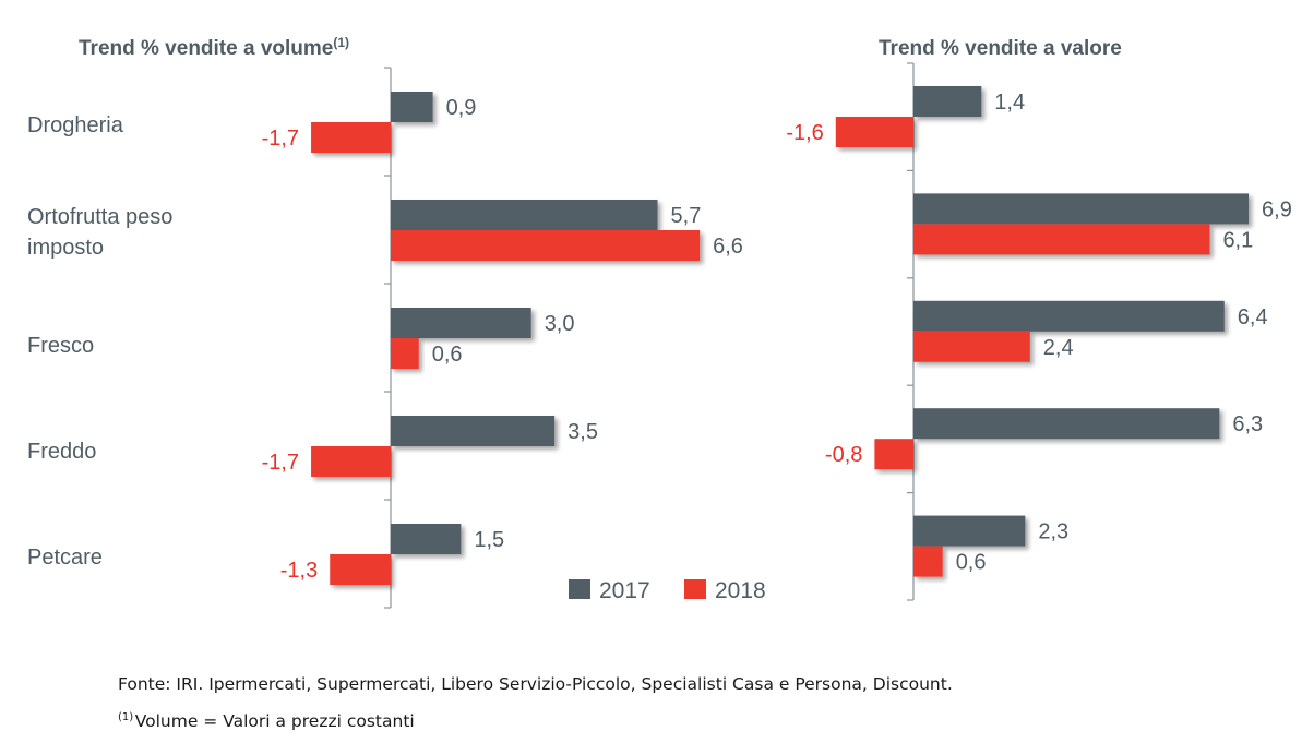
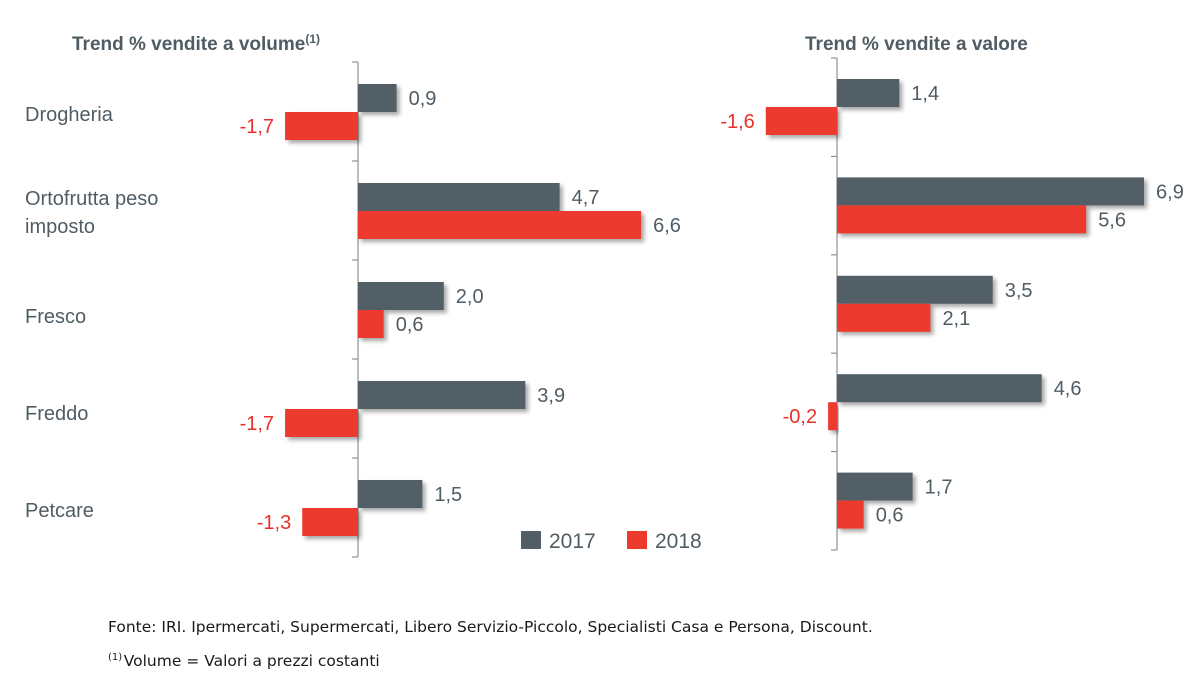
Trend % vendite a volume/2017/Ortofrutta peso imposto: 5,7 -> 4,7
Trend % vendite a volume/2017/Fresco: 3,0 -> 2,0
Trend % vendite a volume/2017/Freddo: 3,5 -> 3,9
Trend % vendite a valore/2018/Ortofrutta peso imposto: 6,1 -> 5,6
Trend % vendite a valore/2017/Fresco: 6,4 -> 3,5
Trend % vendite a valore/2018/Fresco: 2,4 -> 2,1
Trend % vendite a valore/2017/Freddo: 6,3 -> 4,6
Trend % vendite a valore/2018/Freddo: -0,8 -> -0,2
Trend % vendite a valore/2017/Petcare: 2,3 -> 1,7
